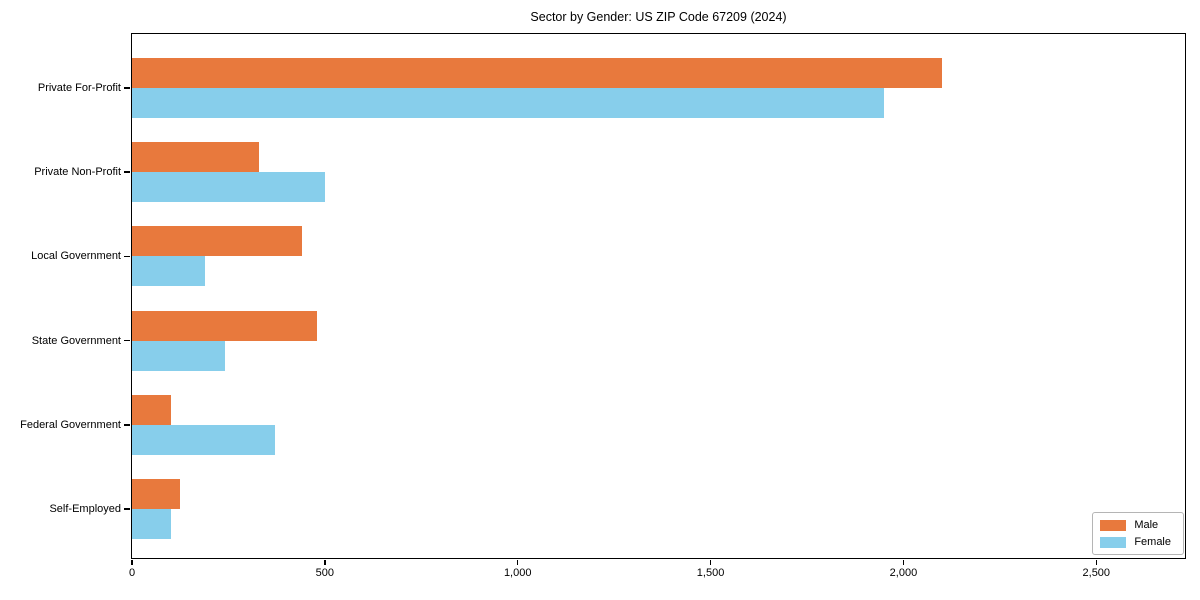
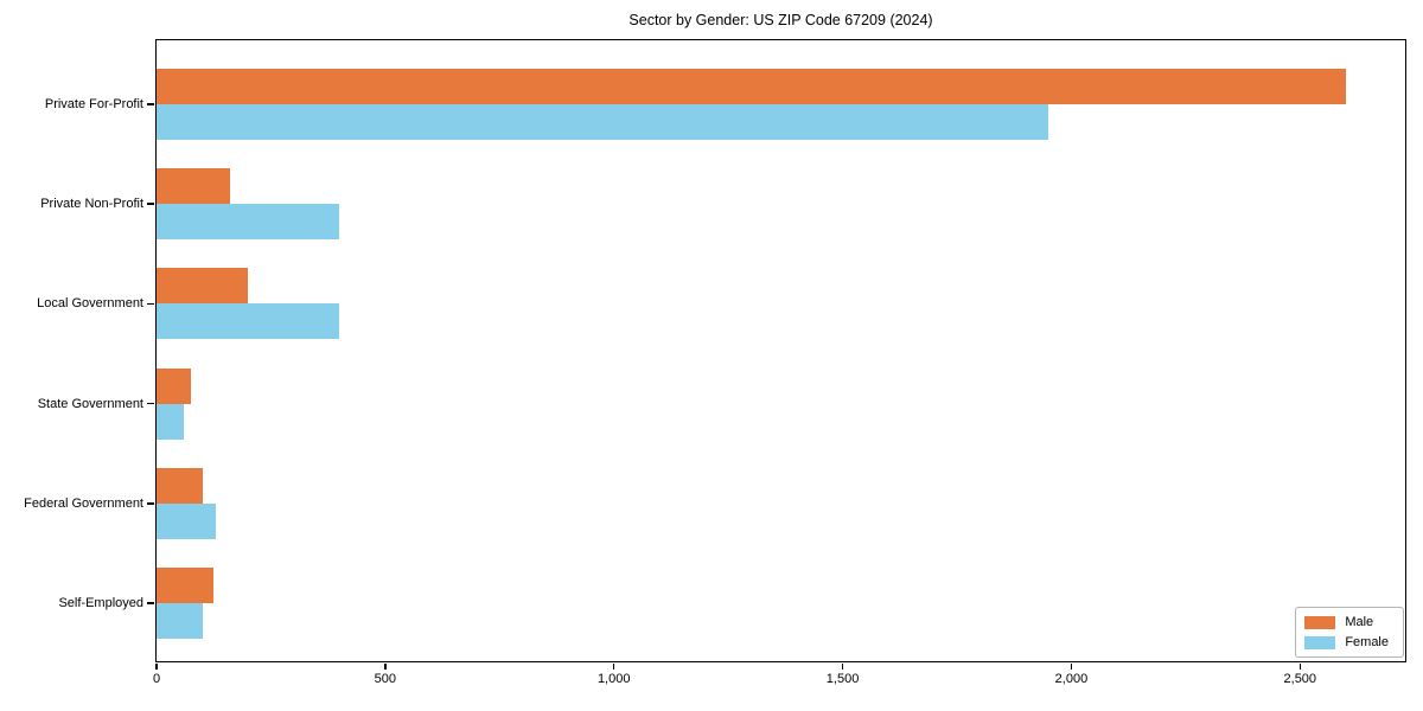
Male/Private For-Profit: 2100 -> 2600
Male/Private Non-Profit: 330 -> 160
Female/Private Non-Profit: 500 -> 400
Male/Local Government: 440 -> 200
Female/Local Government: 190 -> 400
Male/State Government: 480 -> 80
Female/State Government: 240 -> 60
Female/Federal Government: 370 -> 130
